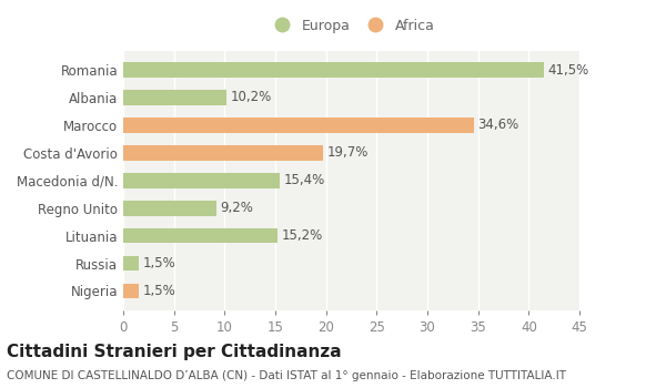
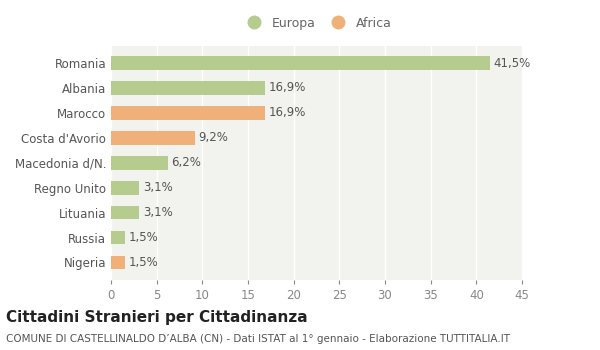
Albania: 10,2% -> 16,9%
Marocco: 34,6% -> 16,9%
Costa d'Avorio: 19,7% -> 9,2%
Macedonia d/N.: 15,4% -> 6,2%
Regno Unito: 9,2% -> 3,1%
Lituania: 15,2% -> 3,1%
